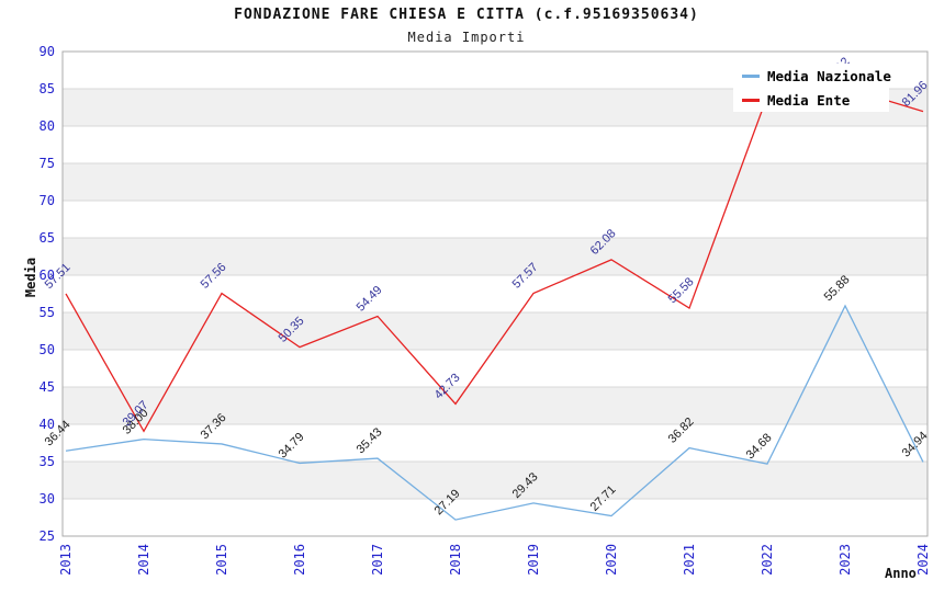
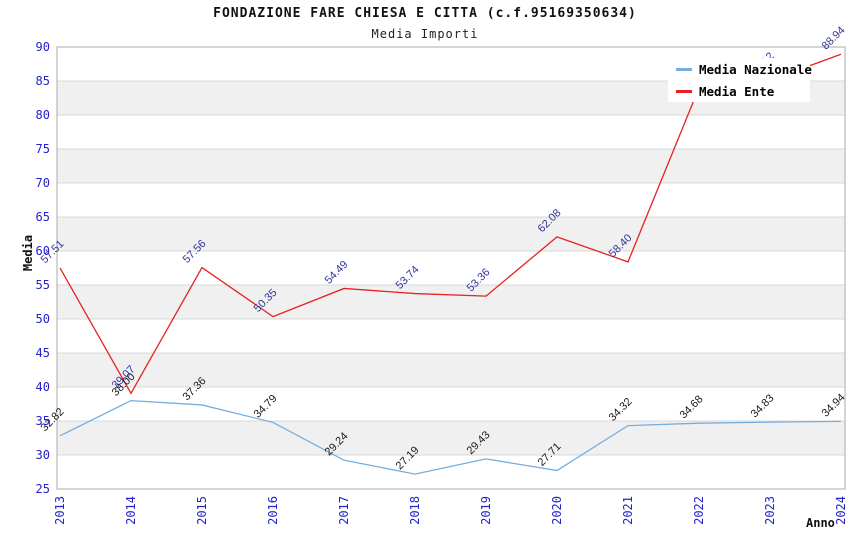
Media Nazionale/2013: 36.44 -> 32.82
Media Nazionale/2017: 35.43 -> 29.24
Media Ente/2018: 42.73 -> 53.74
Media Ente/2019: 57.57 -> 53.36
Media Nazionale/2021: 36.82 -> 34.32
Media Ente/2021: 55.58 -> 58.40
Media Nazionale/2023: 55.88 -> 34.83
Media Ente/2024: 81.96 -> 88.94
